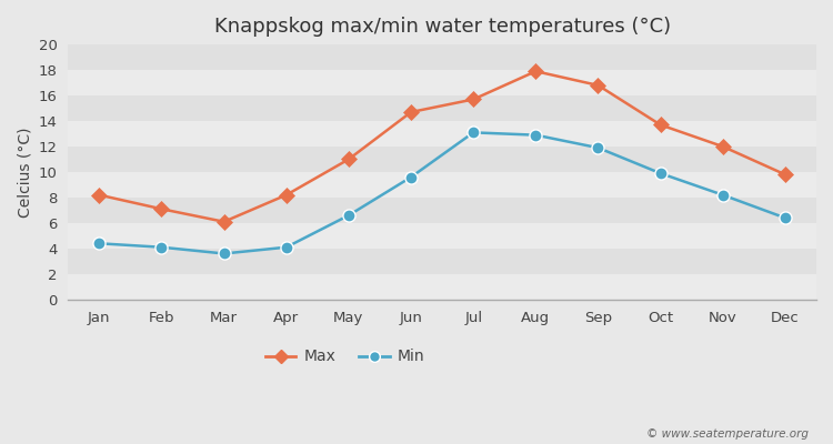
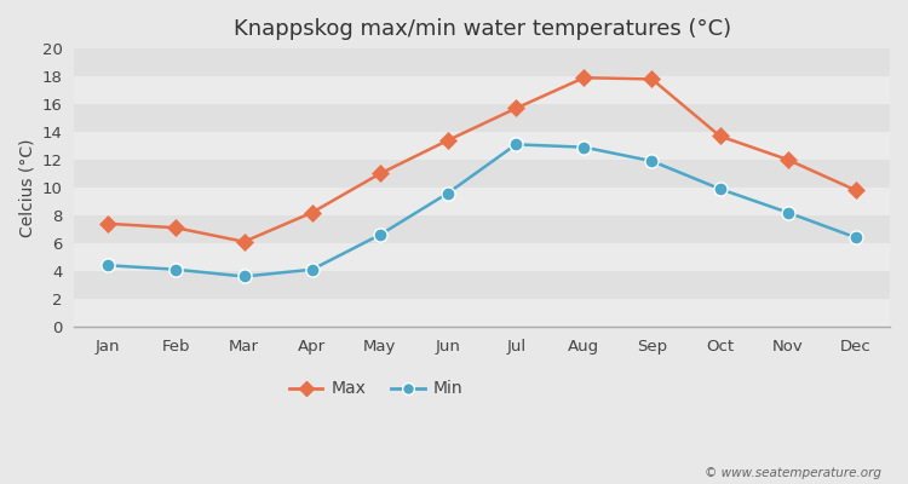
Max/Jan: 8.2 -> 7.4
Max/Jun: 14.7 -> 13.4
Max/Sep: 16.8 -> 17.8
